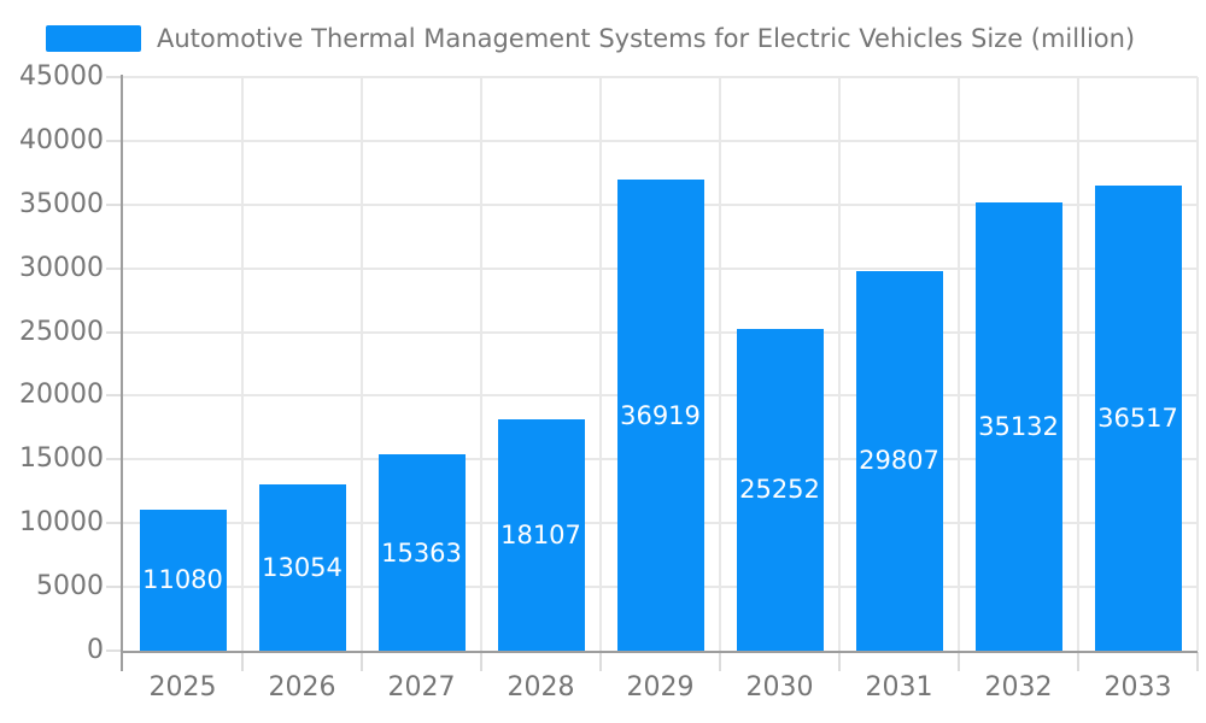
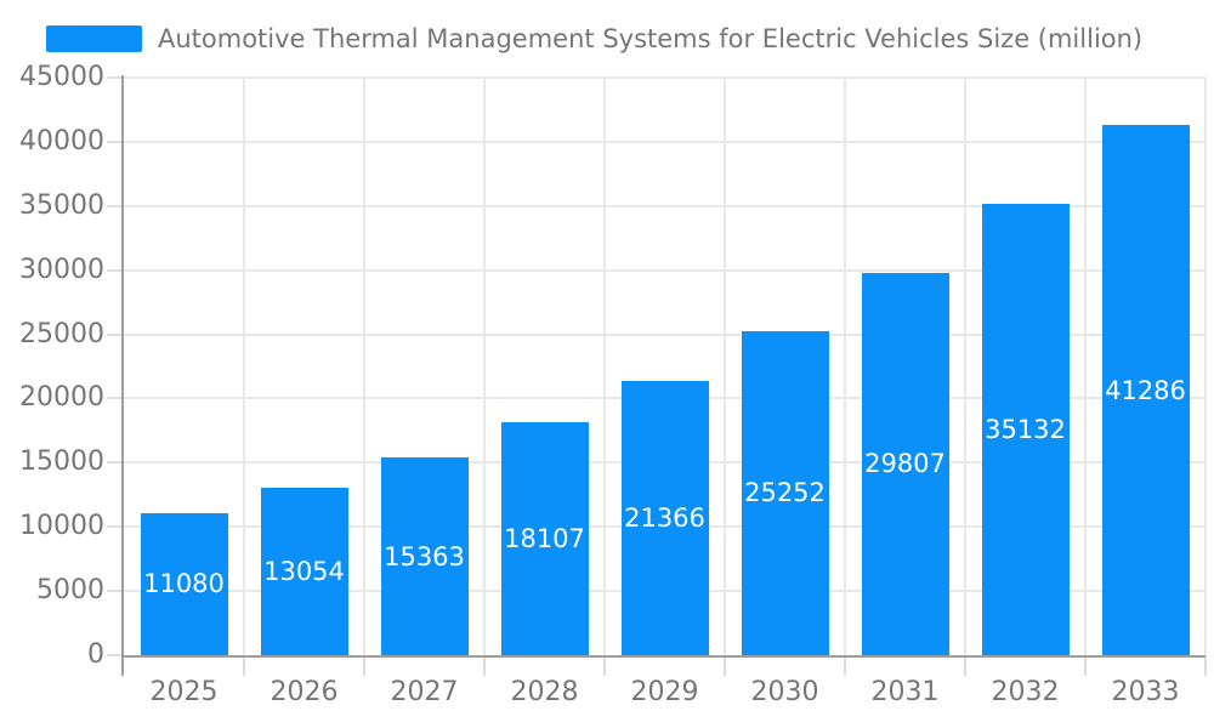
2029: 36919 -> 21366
2033: 36517 -> 41286
